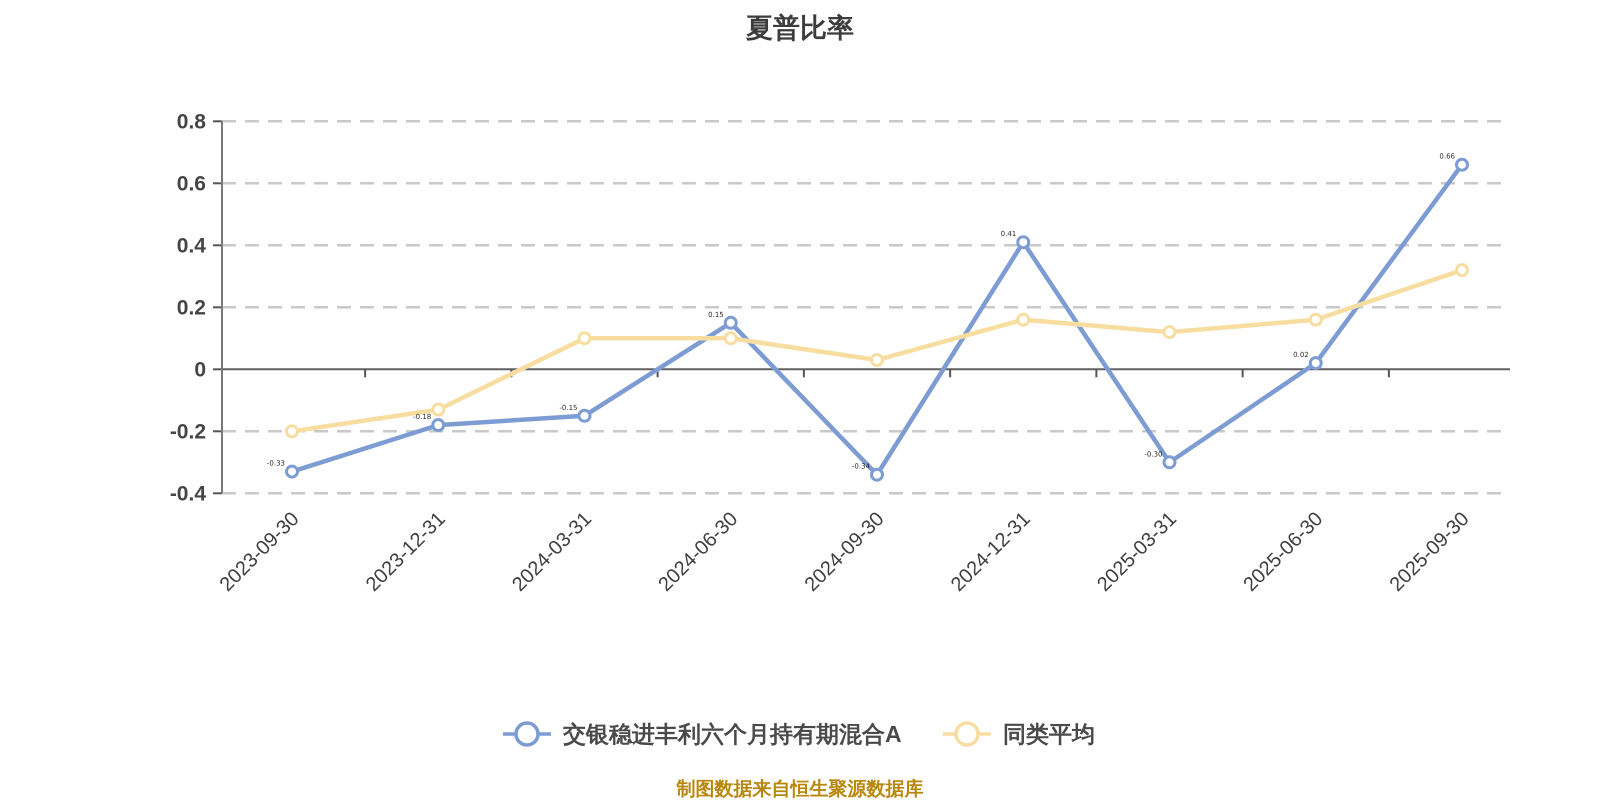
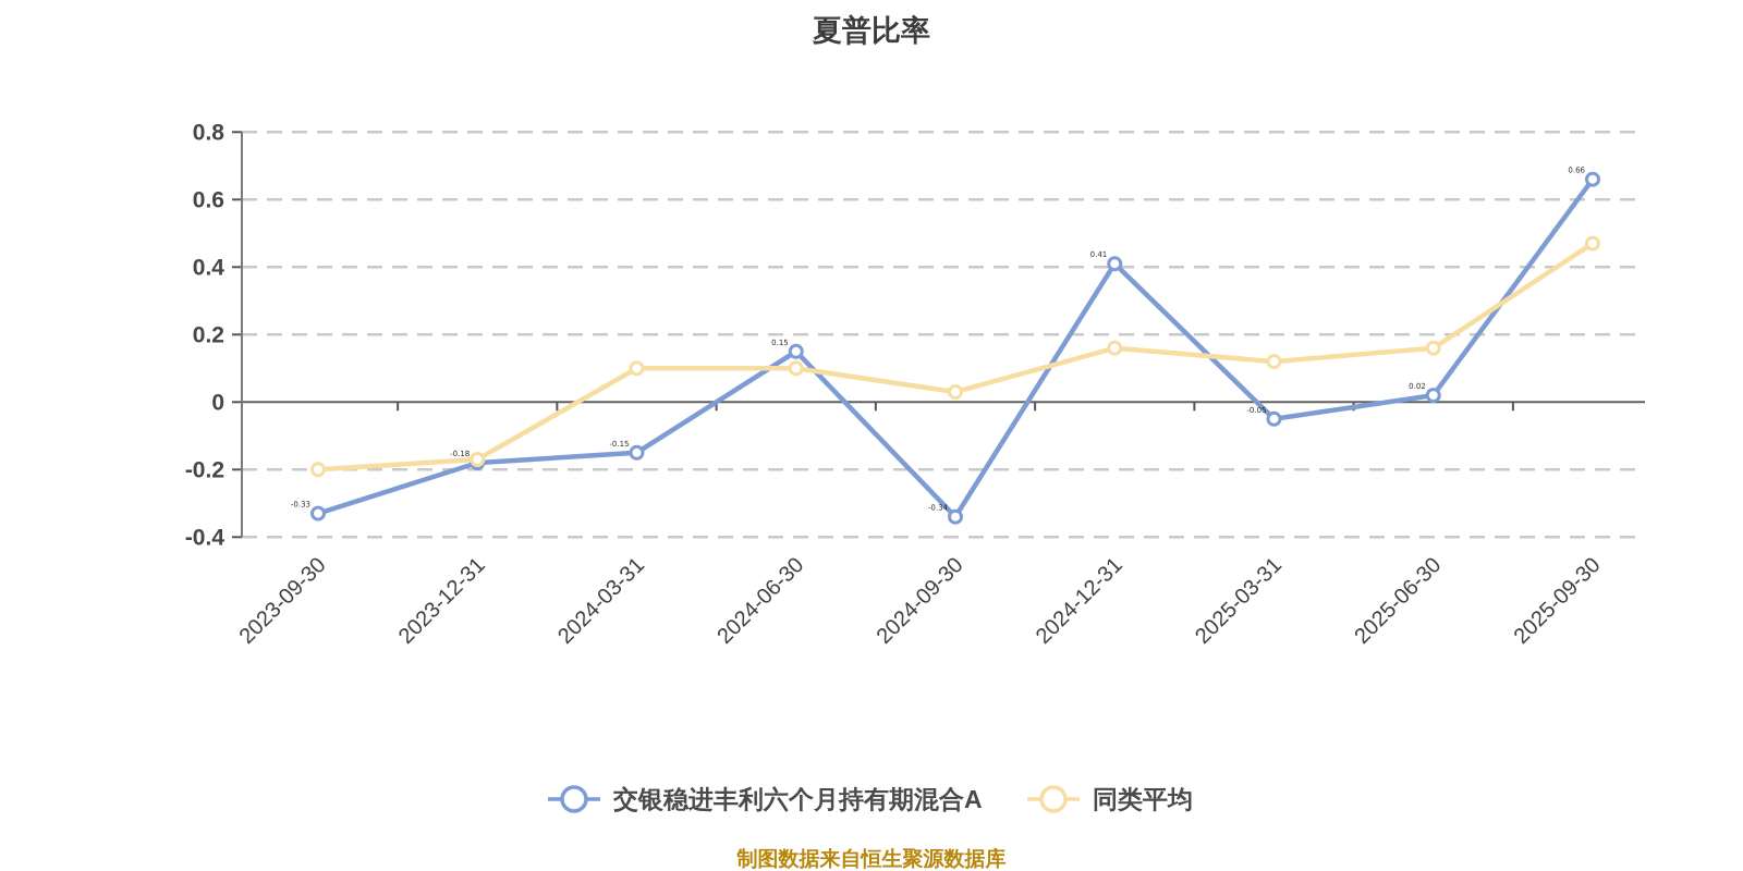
同类平均/2023-12-31: -0.13 -> -0.17
交银稳进丰利六个月持有期混合A/2025-03-31: -0.30 -> -0.05
同类平均/2025-09-30: 0.32 -> 0.47
